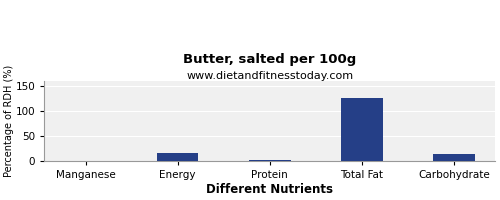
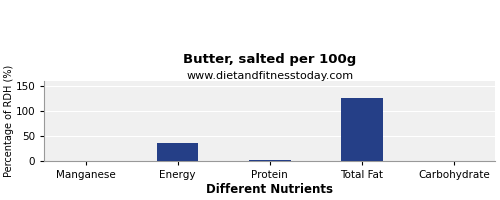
Energy: 16 -> 36
Carbohydrate: 14 -> 0
